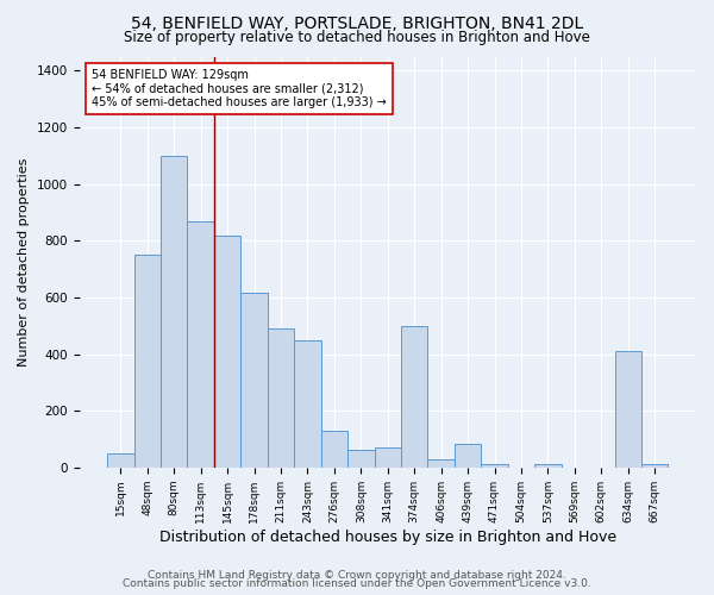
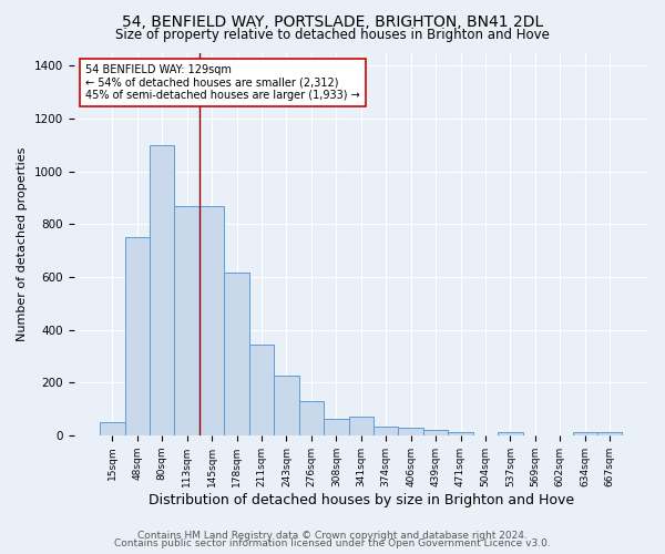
145sqm: 820 -> 870
211sqm: 490 -> 345
243sqm: 450 -> 225
374sqm: 500 -> 32
439sqm: 85 -> 22
634sqm: 410 -> 10
